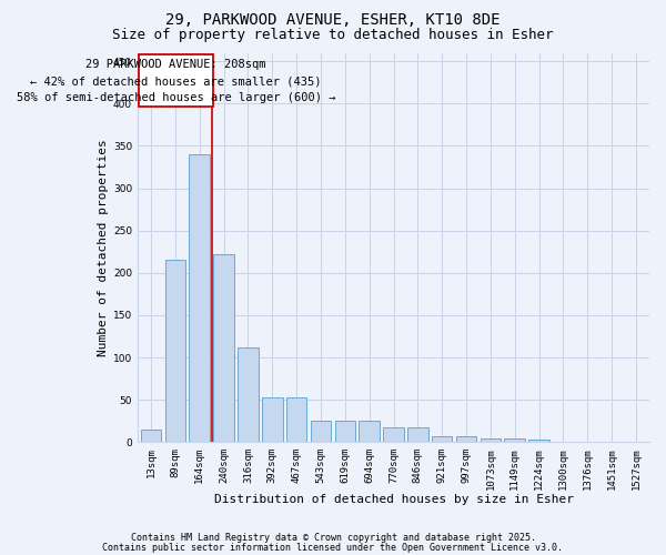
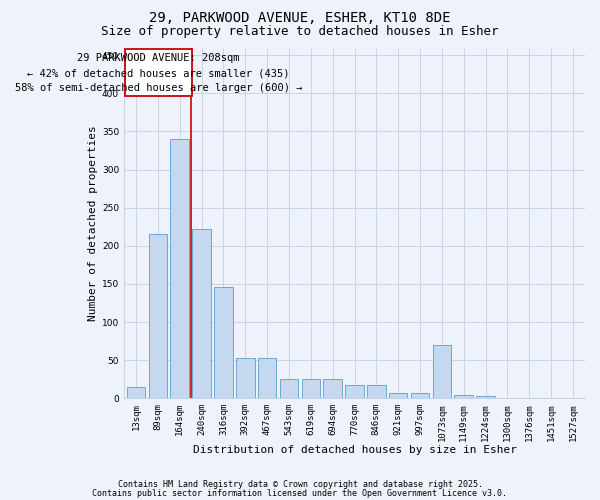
316sqm: 112 -> 146
1073sqm: 5 -> 70
